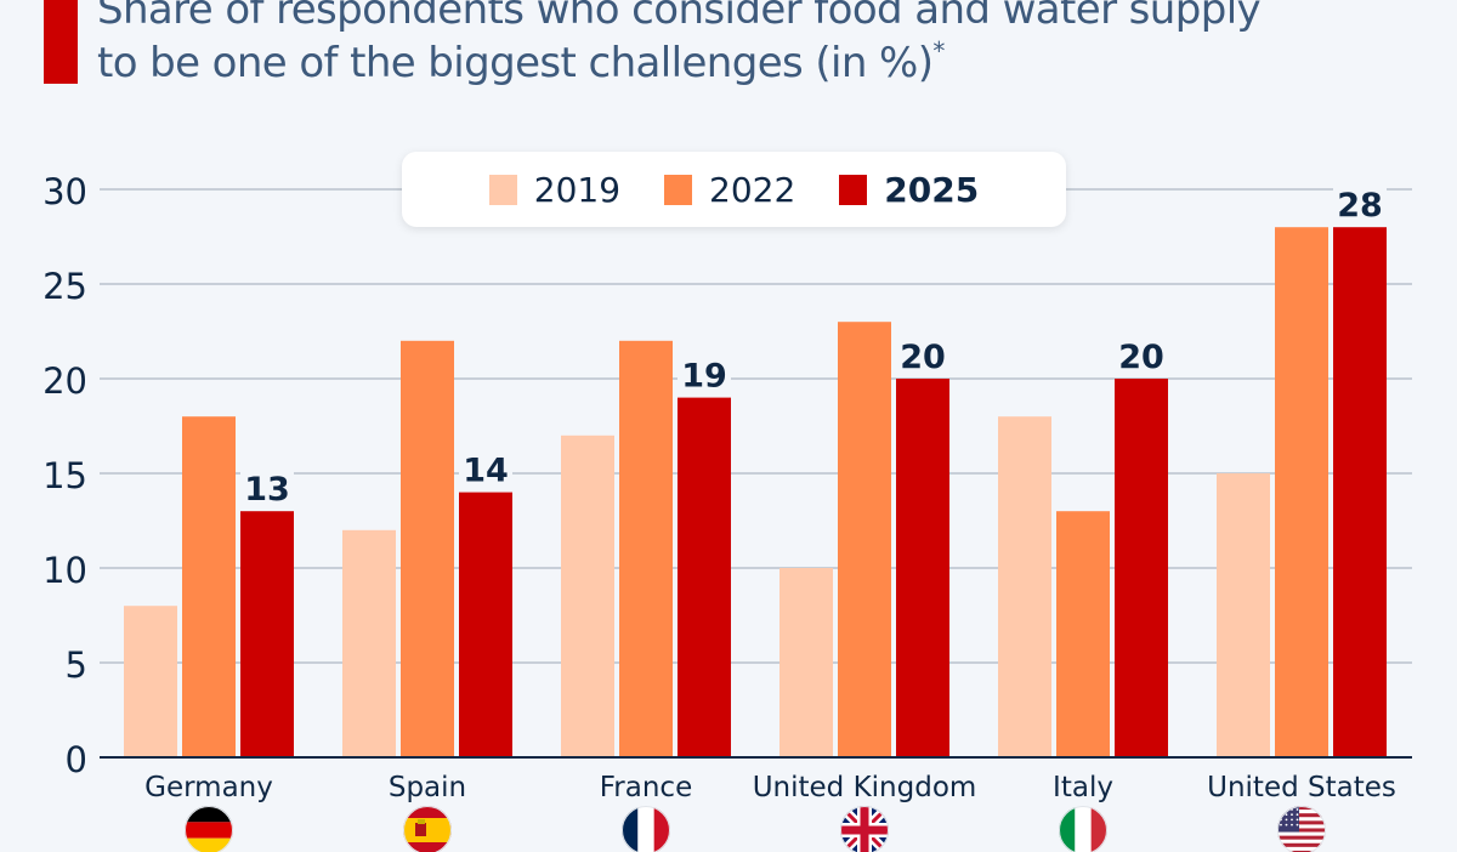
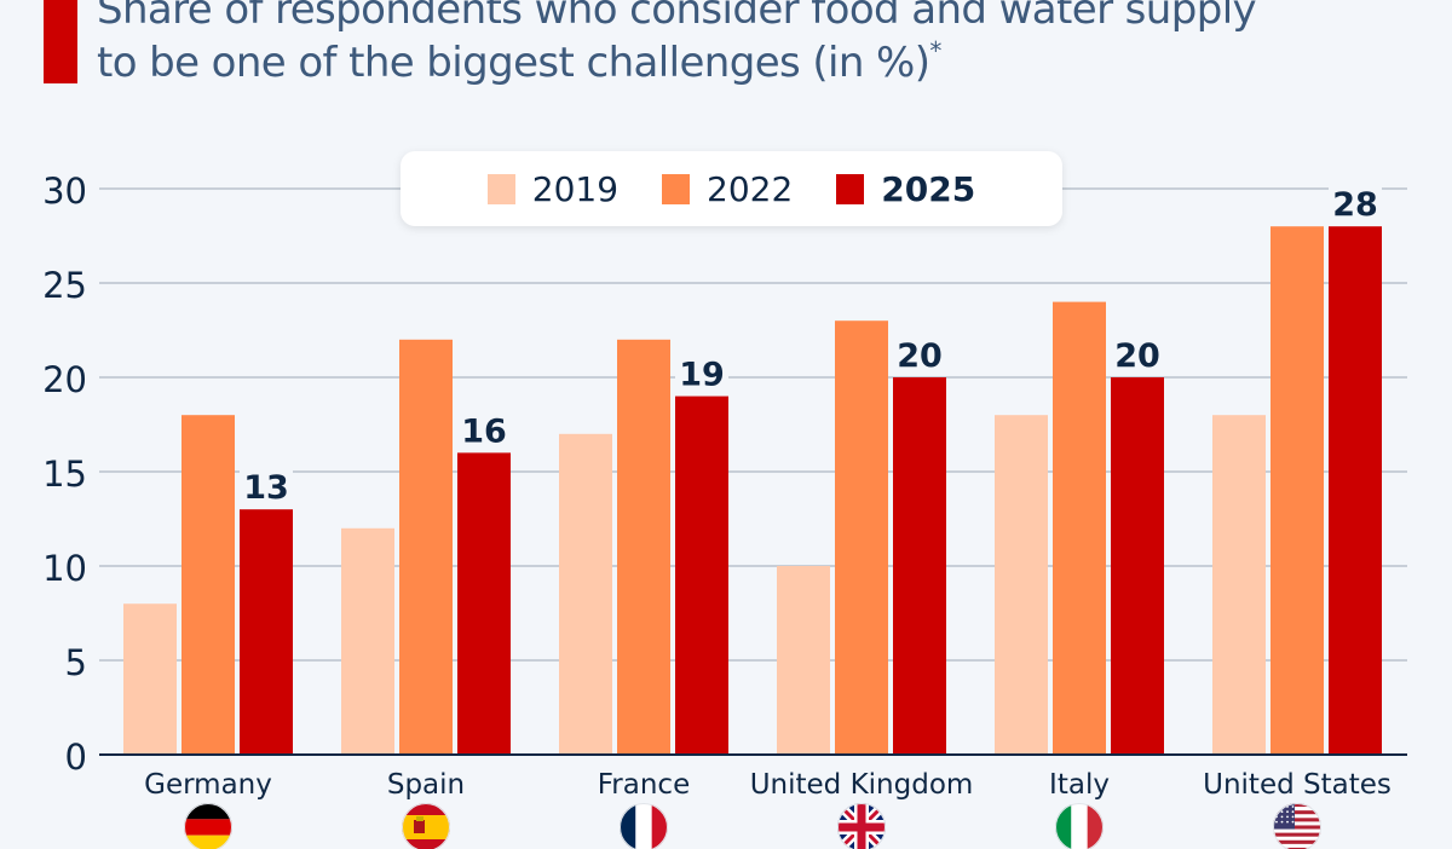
2025/Spain: 14 -> 16
2022/Italy: 13 -> 24
2019/United States: 15 -> 18
